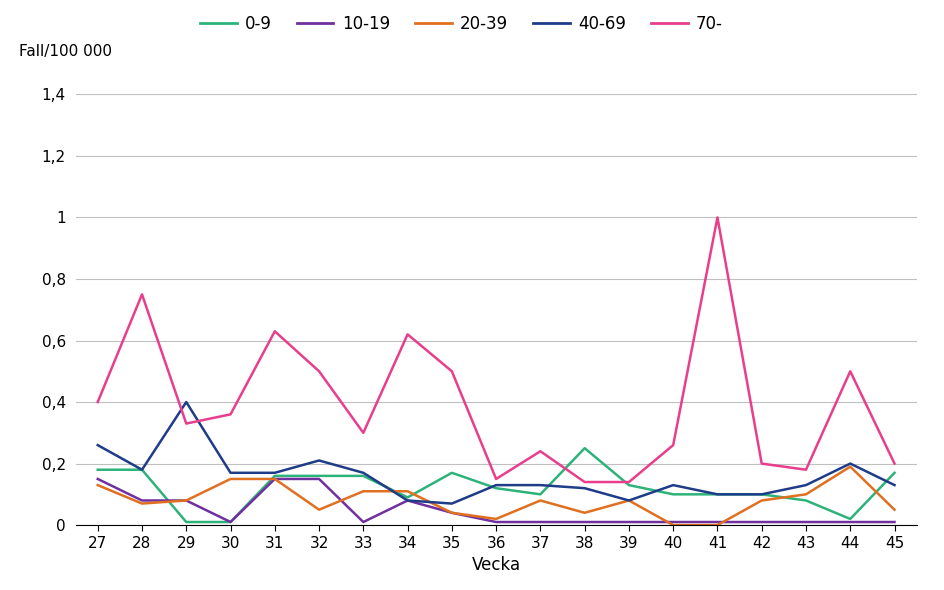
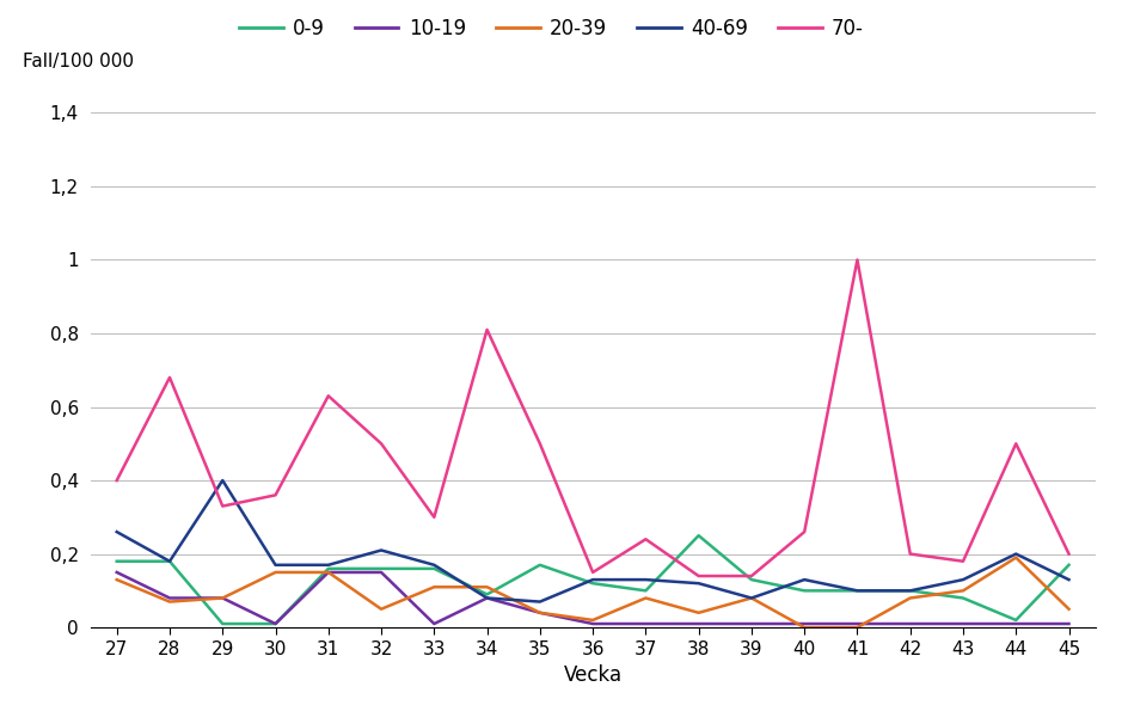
70-/28: 0,75 -> 0,68
70-/34: 0,62 -> 0,81
